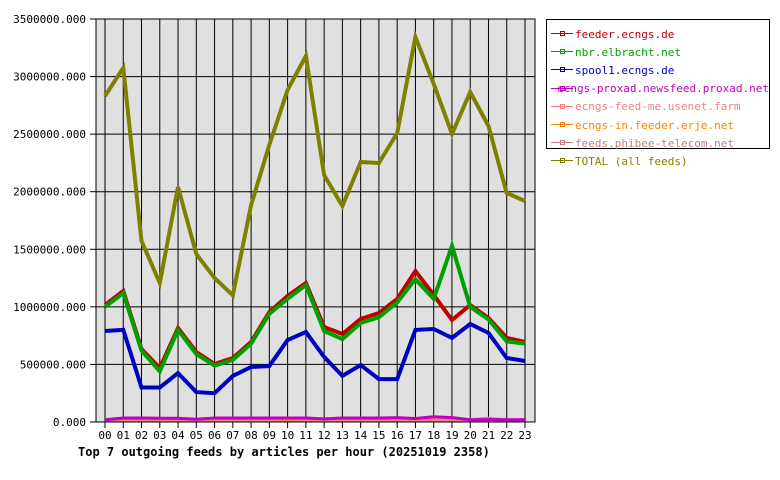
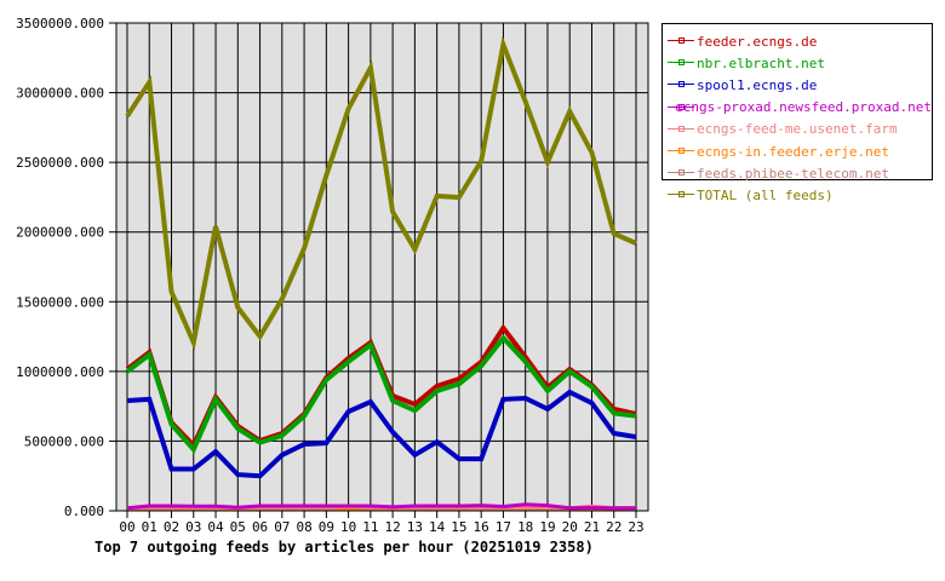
TOTAL (all feeds)/07: 1100000 -> 1520000
nbr.elbracht.net/19: 1530000 -> 860000
